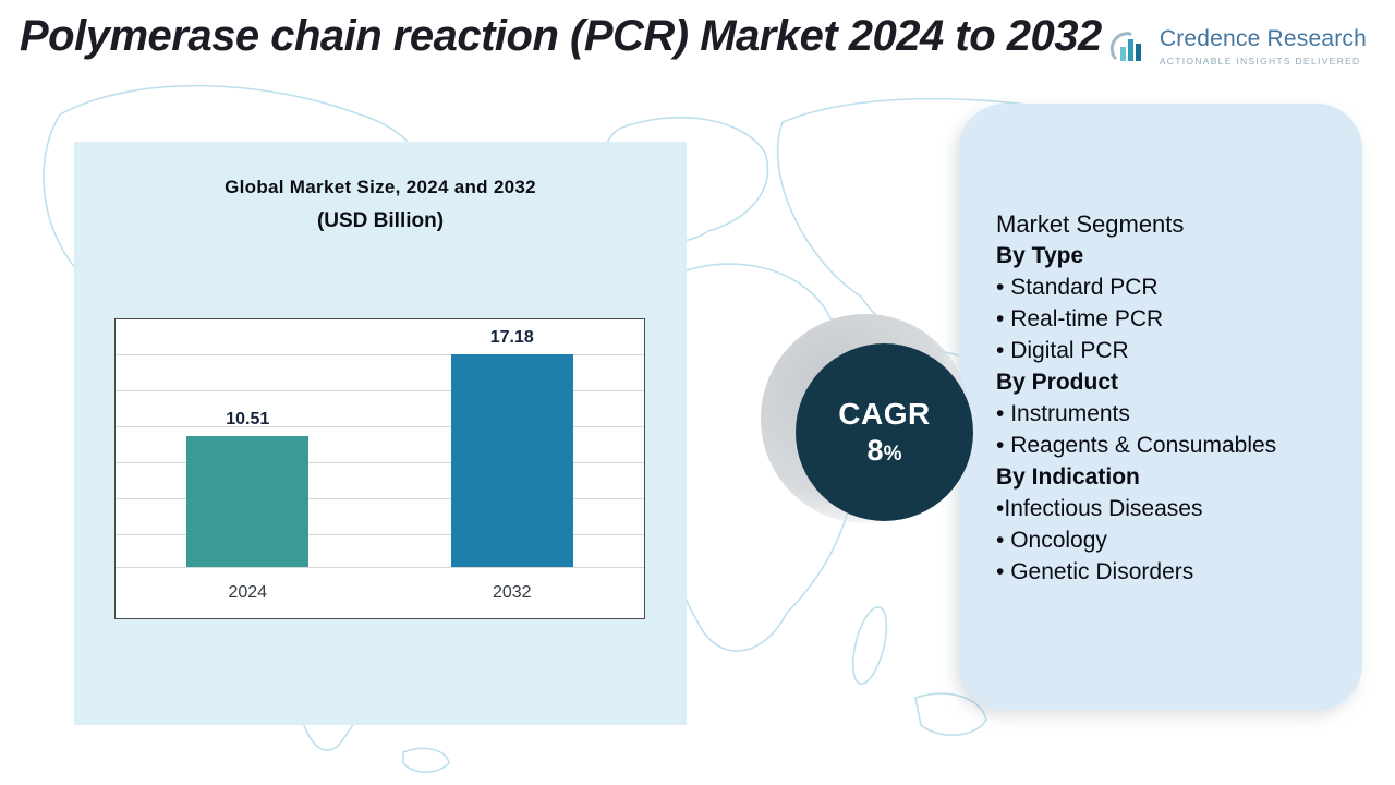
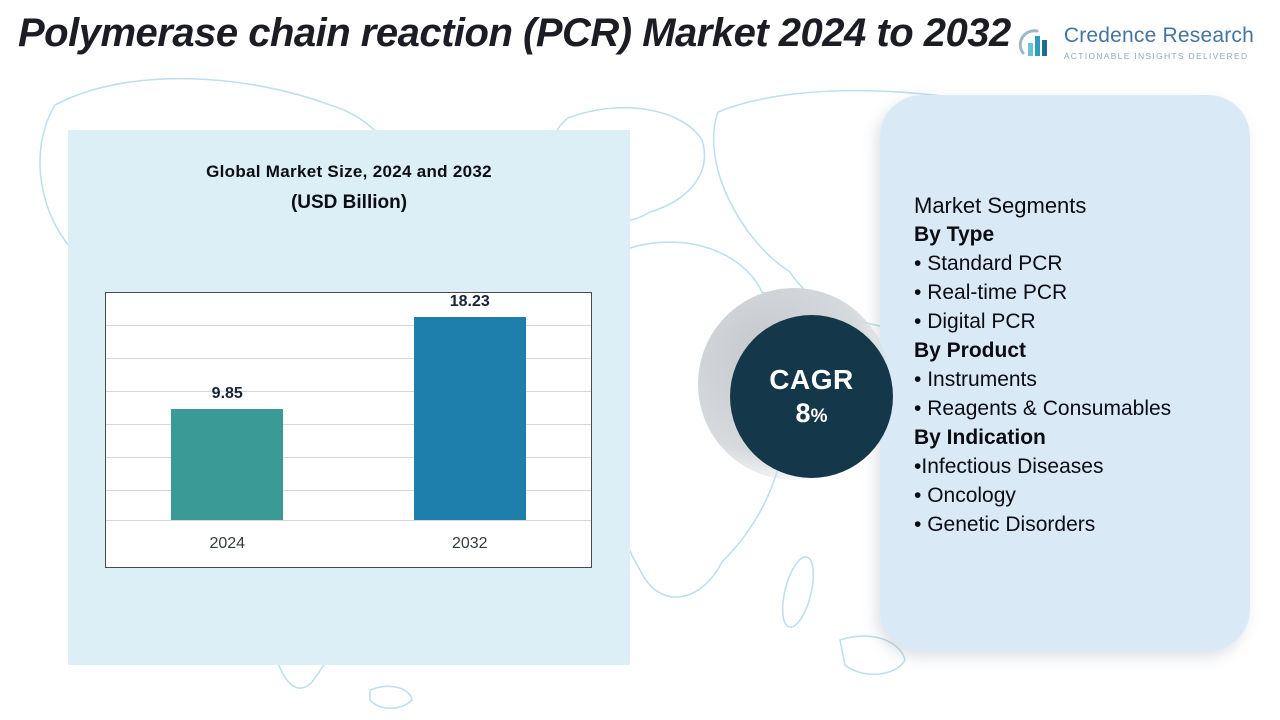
2024: 10.51 -> 9.85
2032: 17.18 -> 18.23
